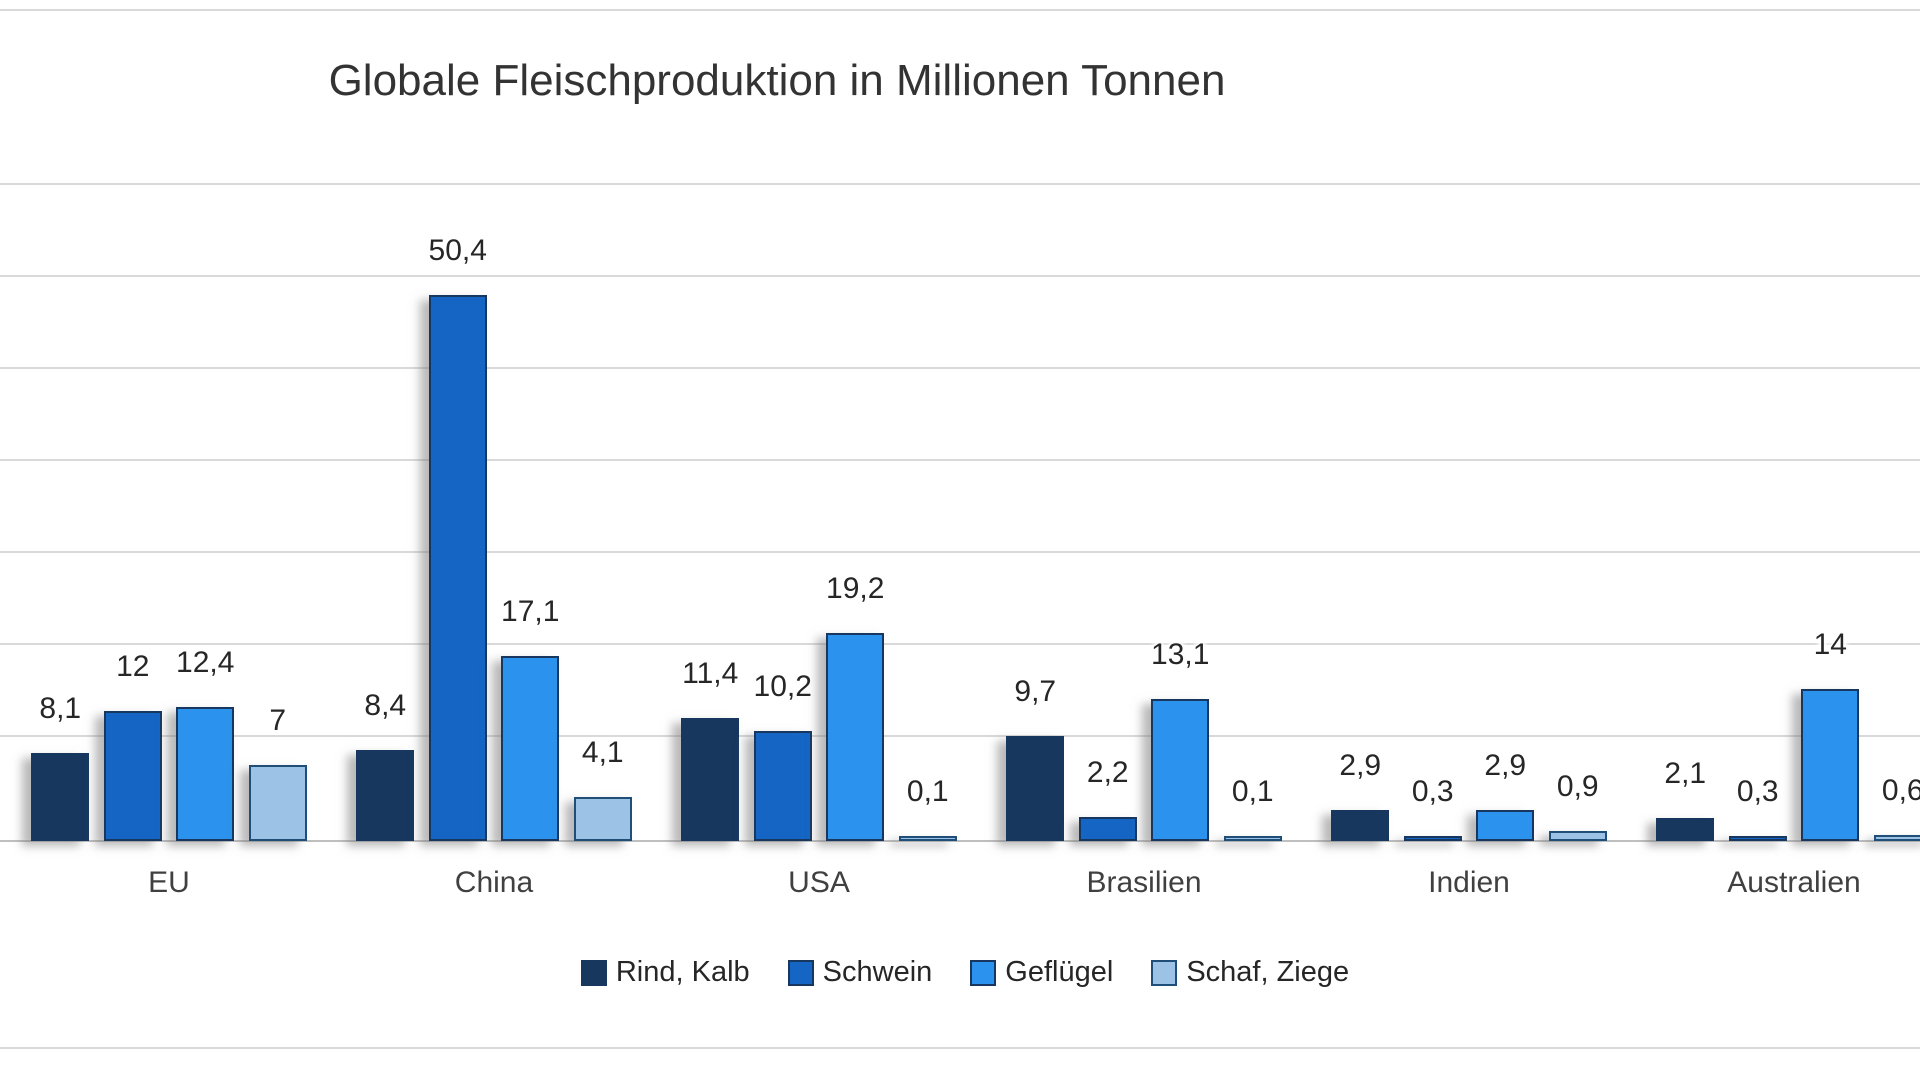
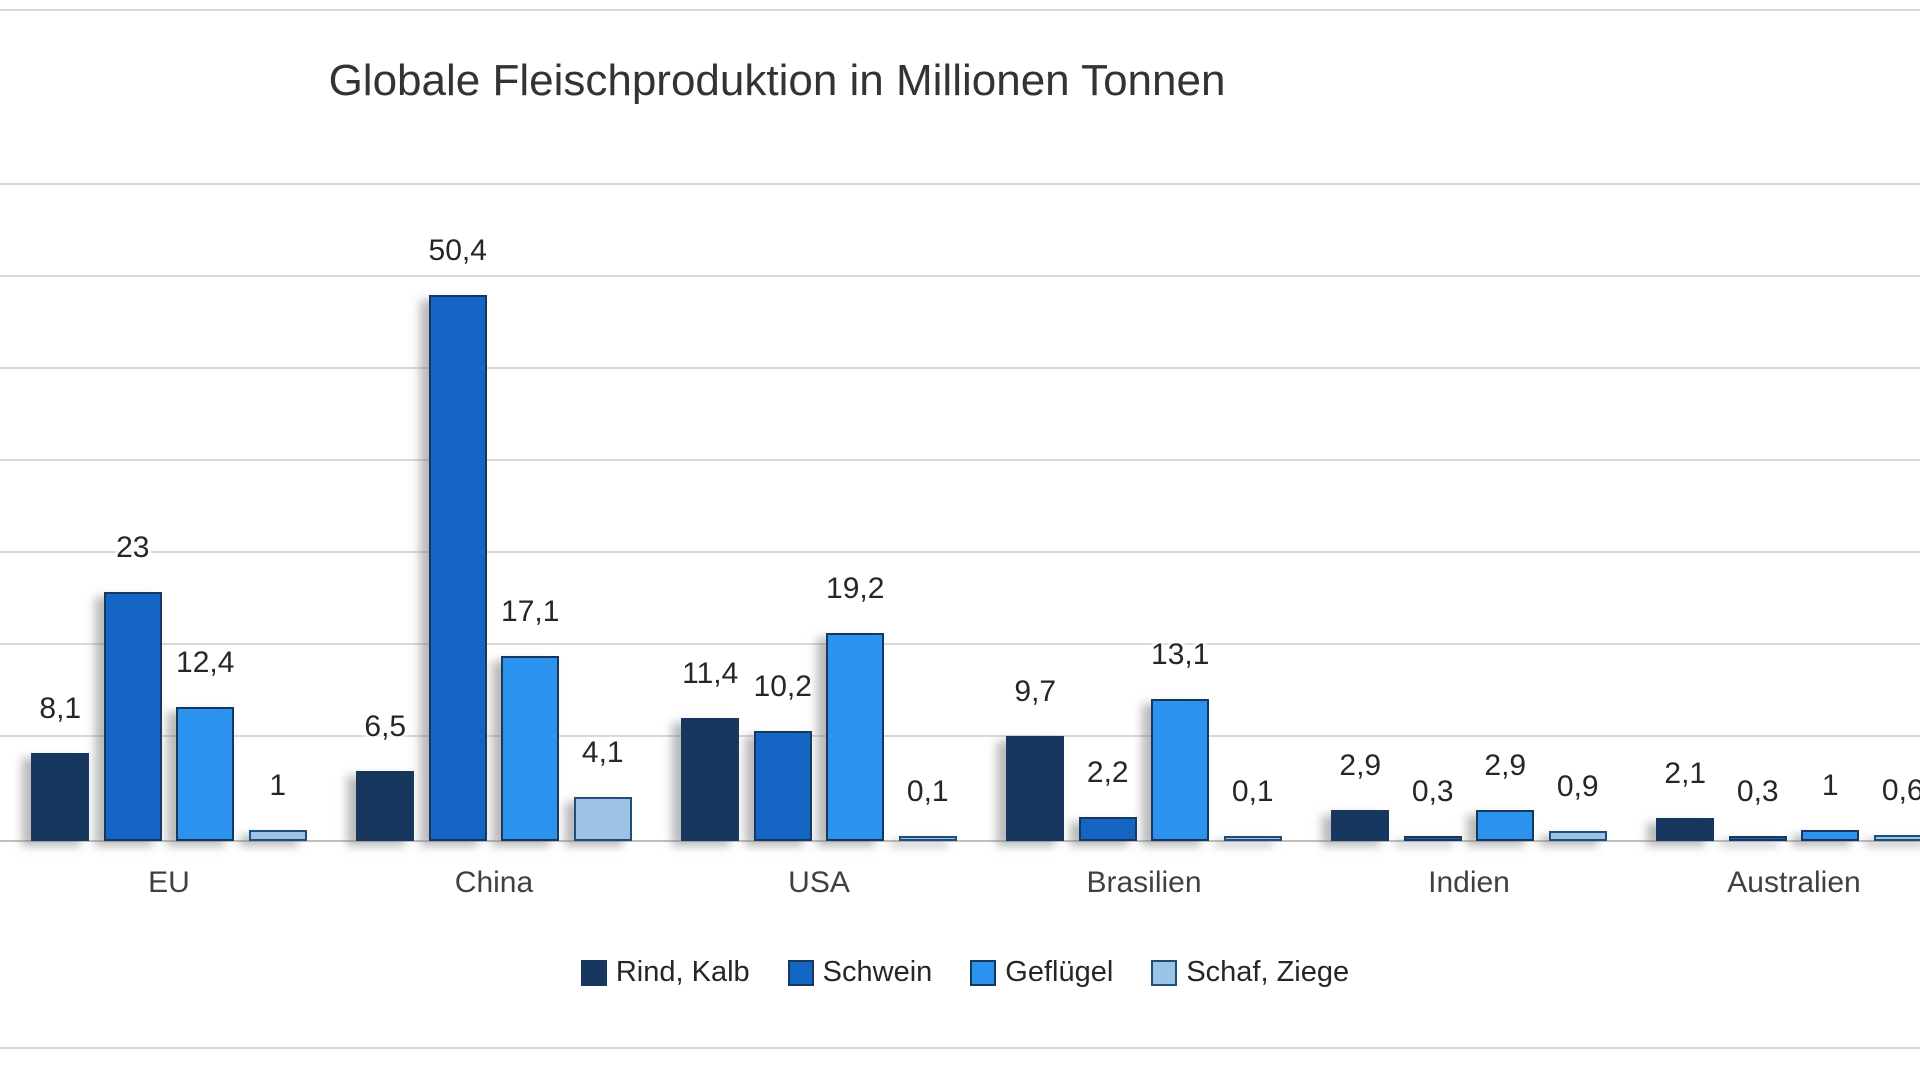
Schwein/EU: 12 -> 23
Schaf, Ziege/EU: 7 -> 1
Rind, Kalb/China: 8,4 -> 6,5
Geflügel/Australien: 14 -> 1
